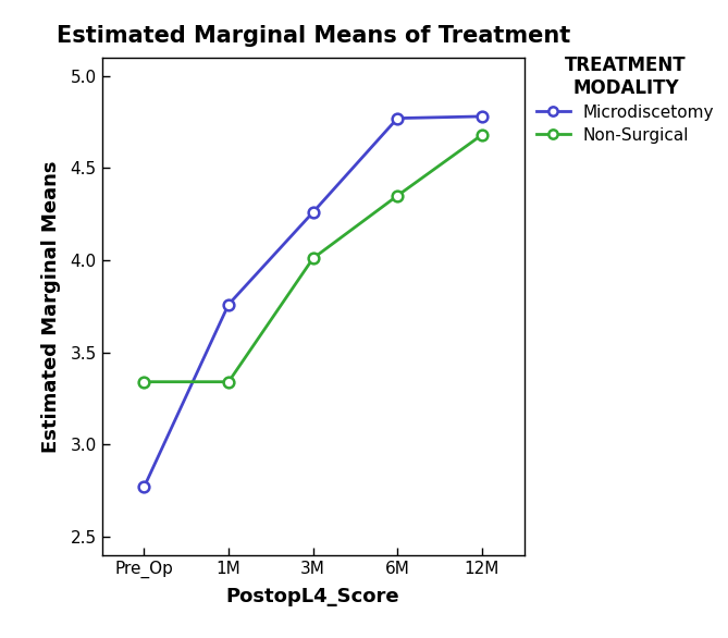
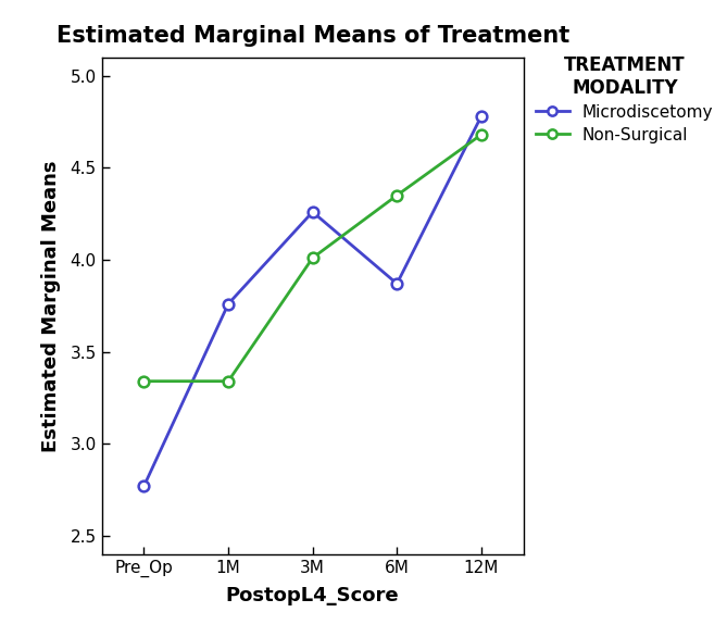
Microdiscetomy/6M: 4.77 -> 3.87
